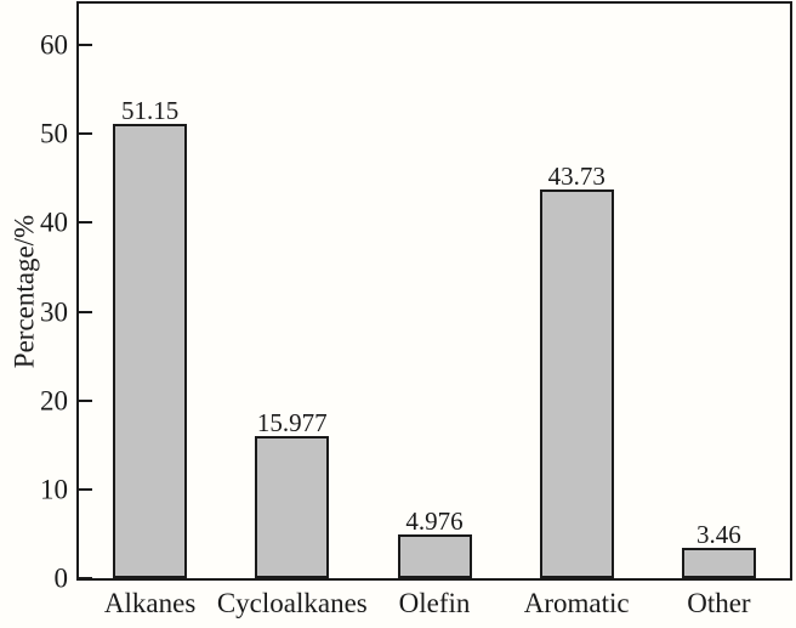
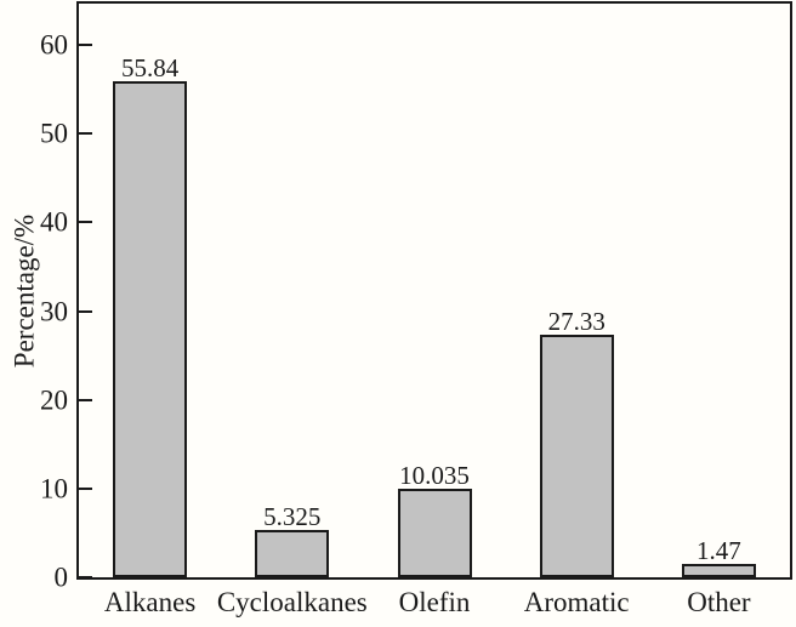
Alkanes: 51.15 -> 55.84
Cycloalkanes: 15.977 -> 5.325
Olefin: 4.976 -> 10.035
Aromatic: 43.73 -> 27.33
Other: 3.46 -> 1.47
